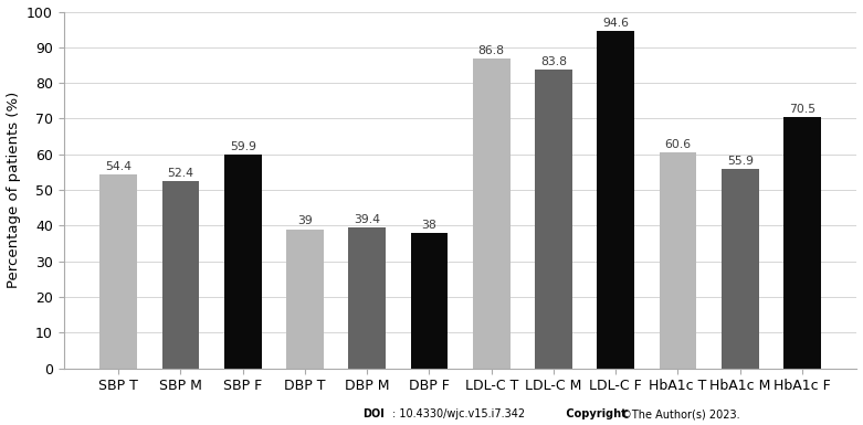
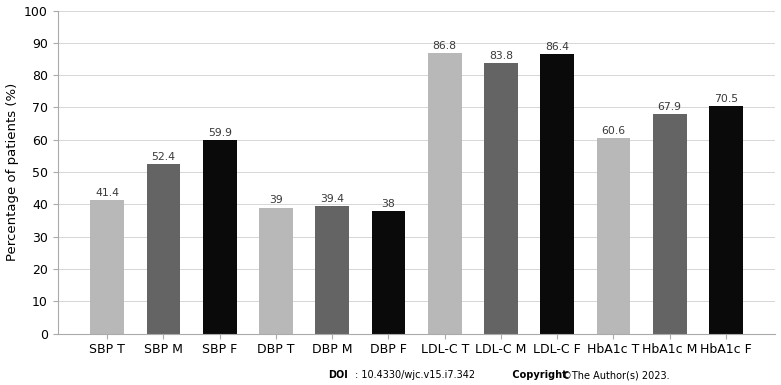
SBP T: 54.4 -> 41.4
LDL-C F: 94.6 -> 86.4
HbA1c M: 55.9 -> 67.9
